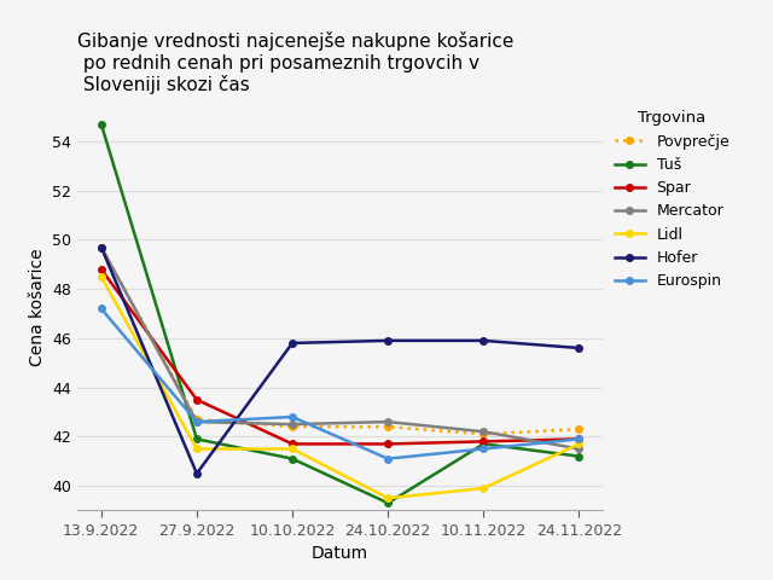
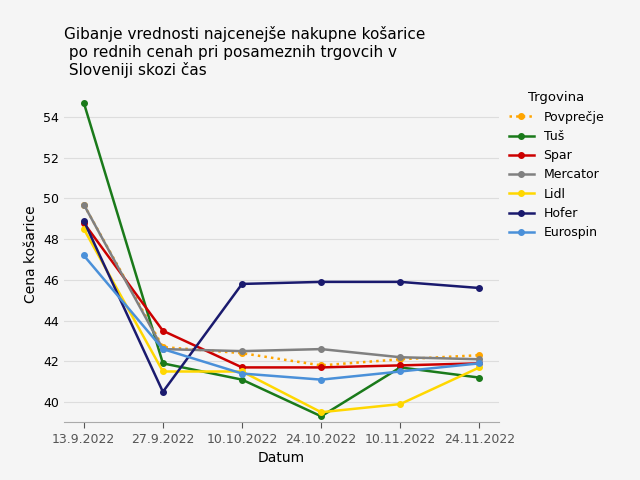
Hofer/13.9.2022: 49.7 -> 48.9
Eurospin/10.10.2022: 42.8 -> 41.4
Povprečje/24.10.2022: 42.4 -> 41.8
Mercator/24.11.2022: 41.5 -> 42.1
